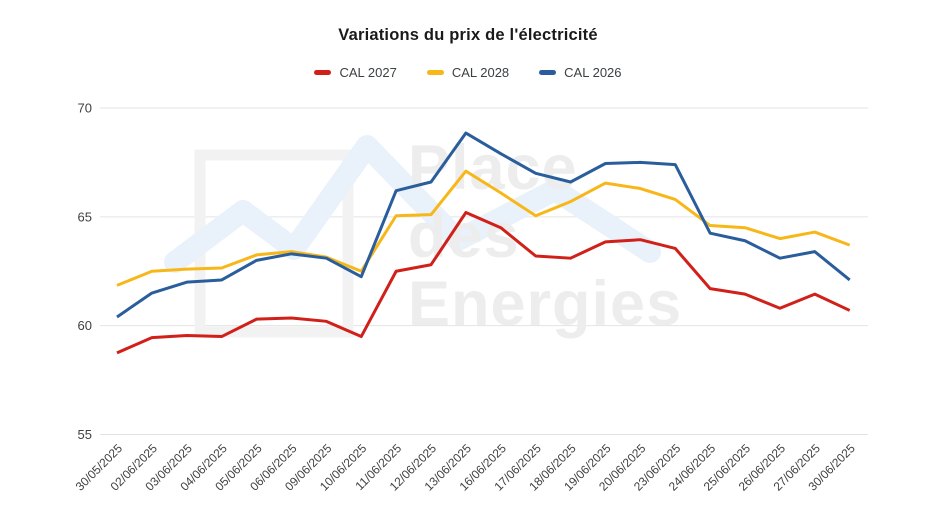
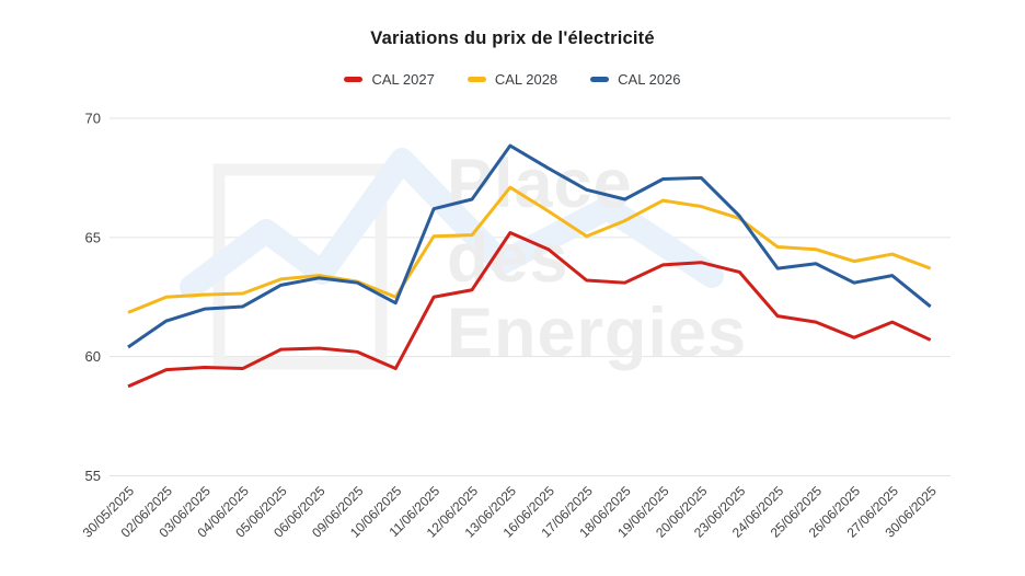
CAL 2026/23/06/2025: 67.4 -> 65.9
CAL 2026/24/06/2025: 64.2 -> 63.7
